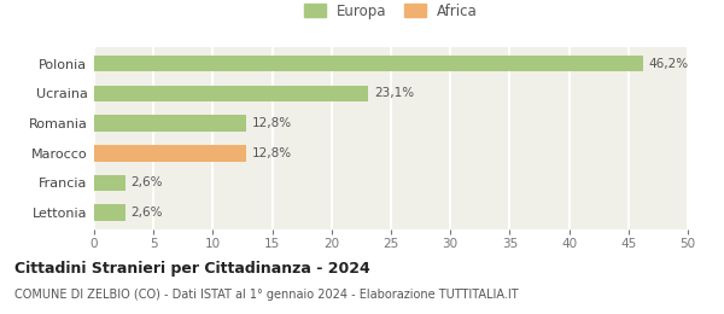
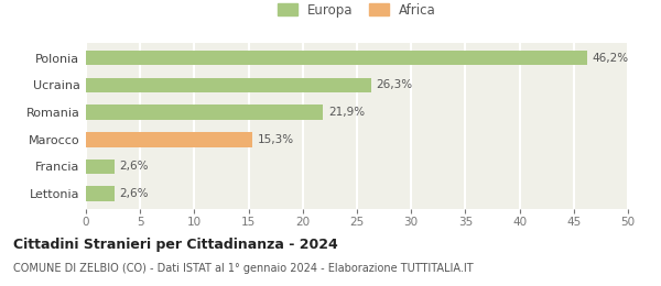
Ucraina: 23,1% -> 26,3%
Romania: 12,8% -> 21,9%
Marocco: 12,8% -> 15,3%
